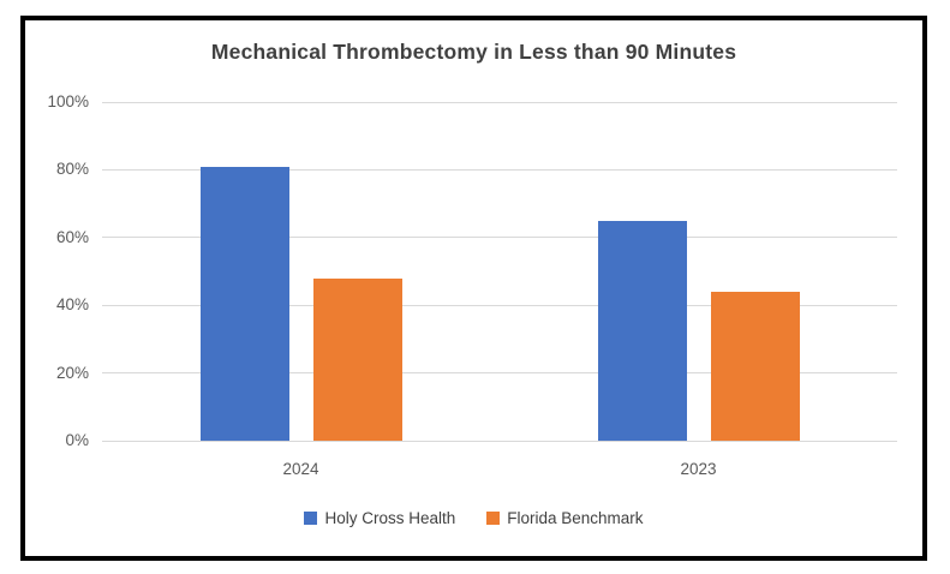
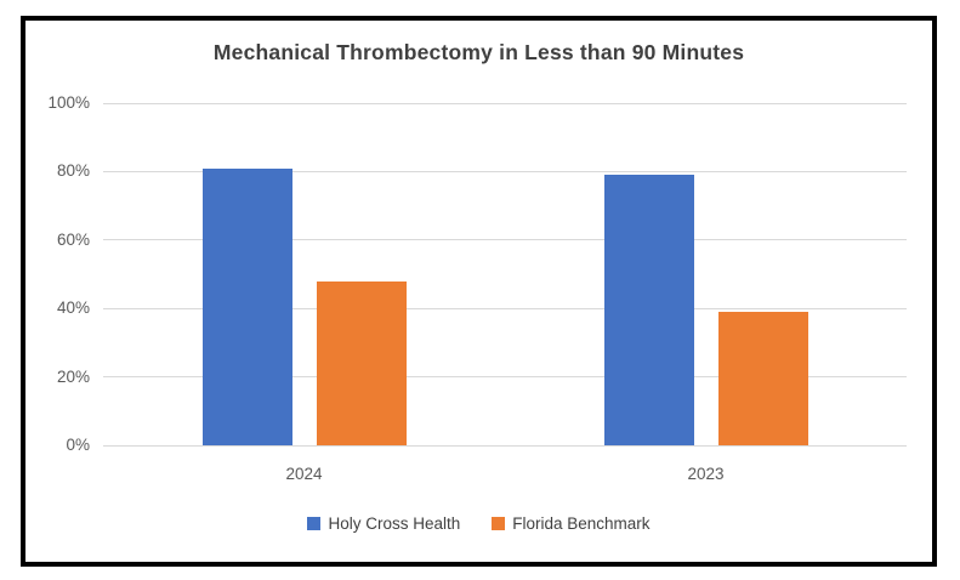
Holy Cross Health/2023: 65% -> 79%
Florida Benchmark/2023: 44% -> 39%
